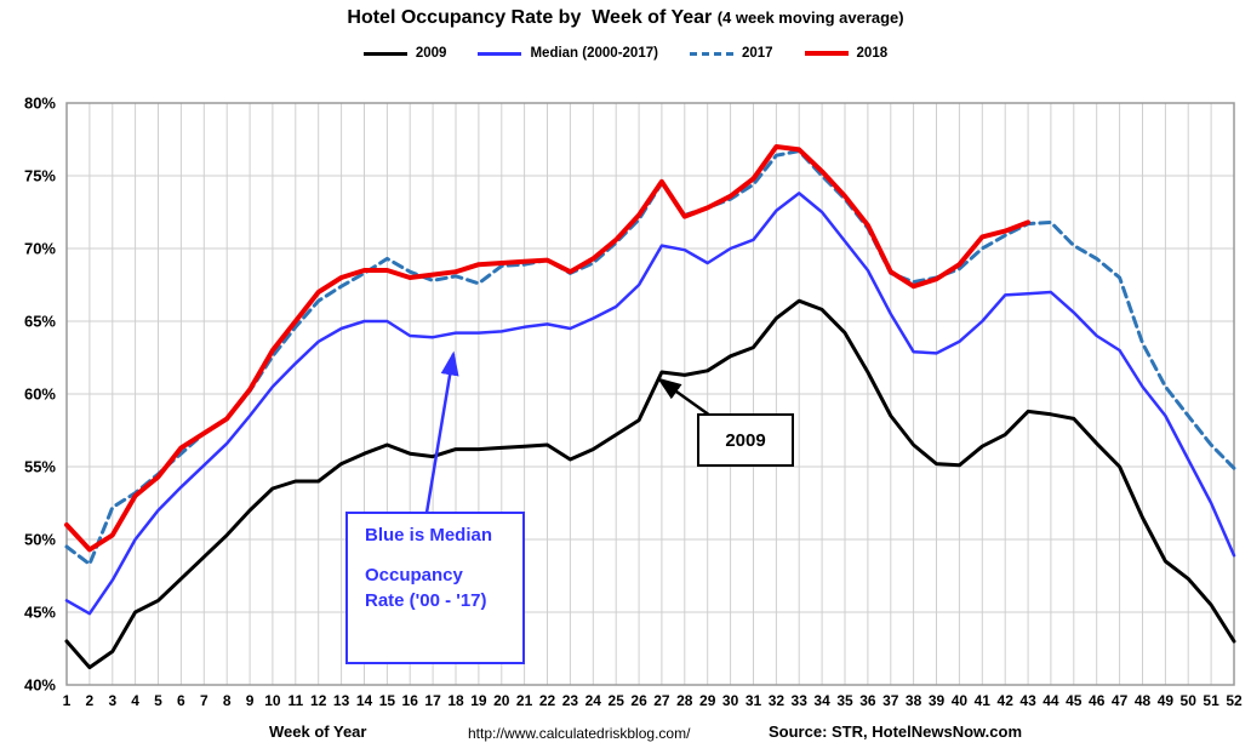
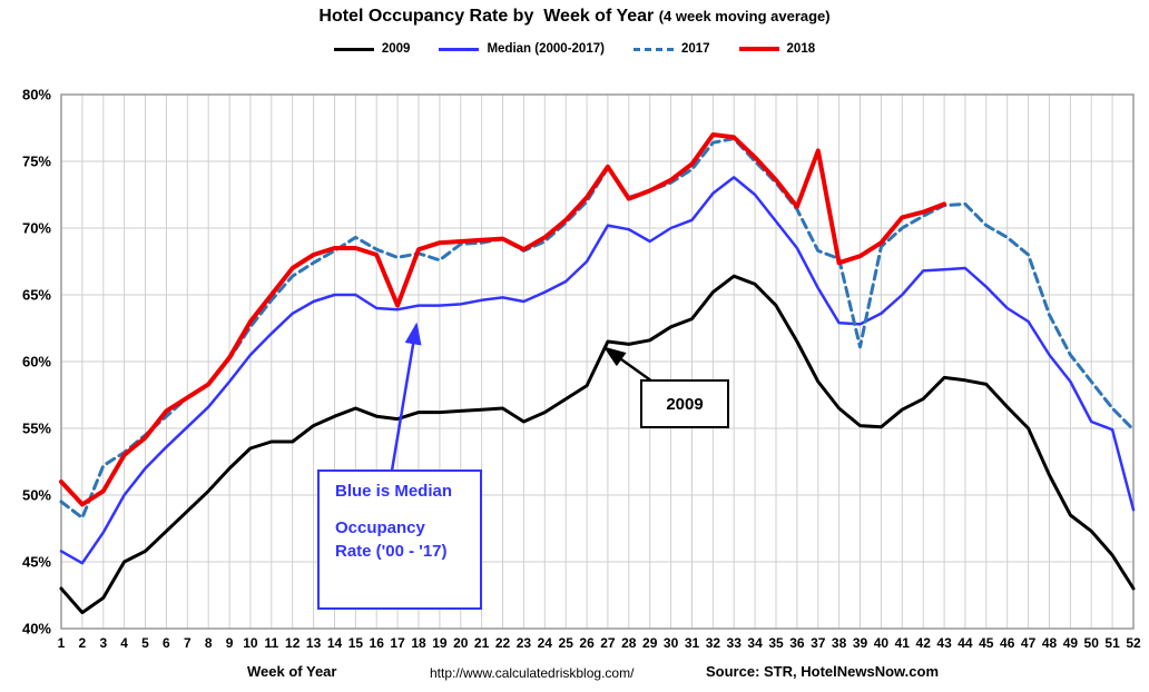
2018/17: 68.2% -> 64.2%
2018/37: 68.4% -> 75.8%
2017/39: 68.0% -> 61.1%
Median (2000-2017)/51: 52.5% -> 54.9%
